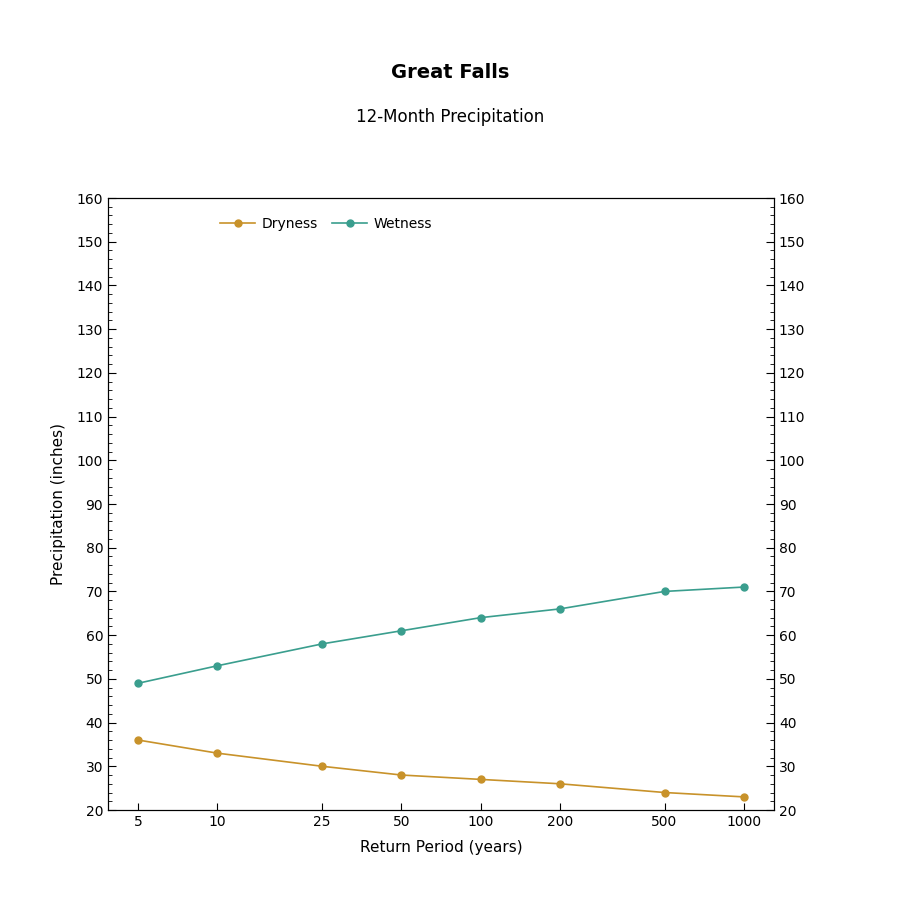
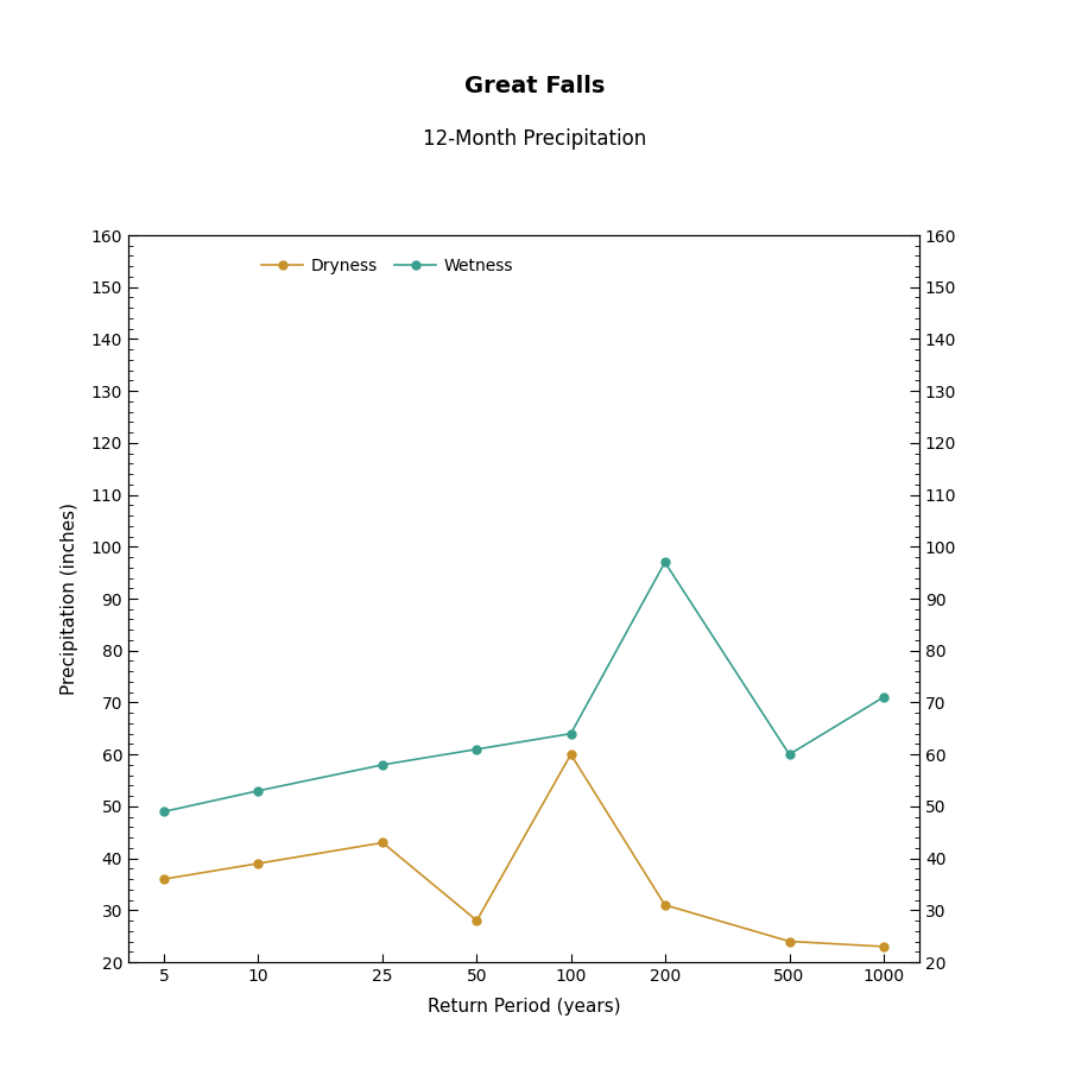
Dryness/10: 33 -> 39
Dryness/25: 30 -> 43
Dryness/100: 27 -> 60
Wetness/200: 66 -> 97
Dryness/200: 26 -> 31
Wetness/500: 70 -> 60
